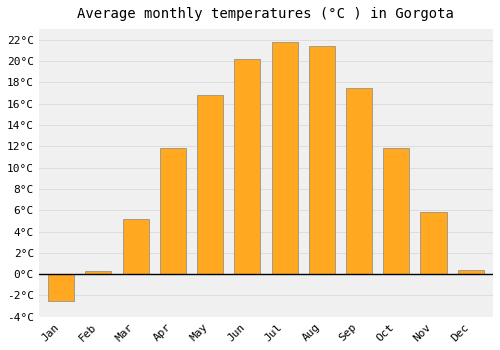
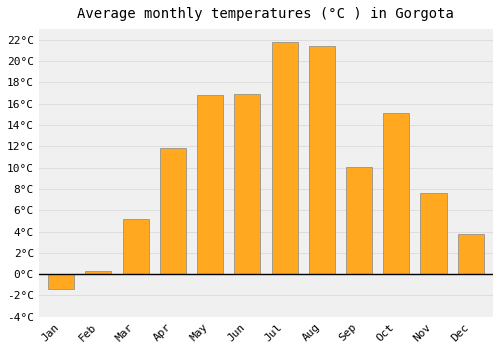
Jan: -2.5°C -> -1.4°C
Jun: 20.2°C -> 16.9°C
Sep: 17.5°C -> 10.1°C
Oct: 11.8°C -> 15.1°C
Nov: 5.8°C -> 7.6°C
Dec: 0.4°C -> 3.8°C
